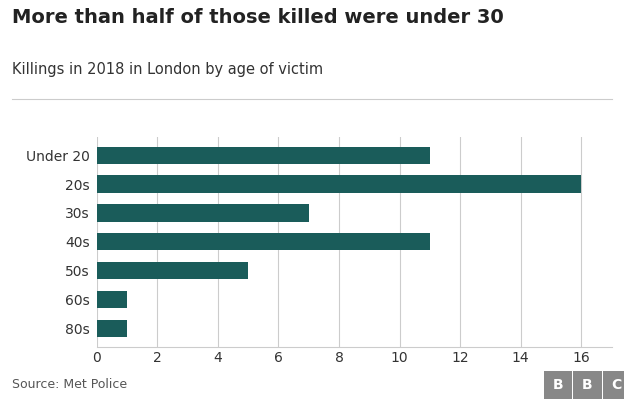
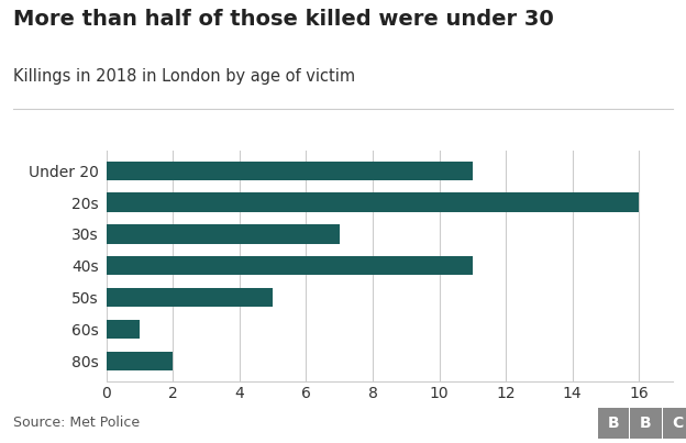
80s: 1 -> 2
